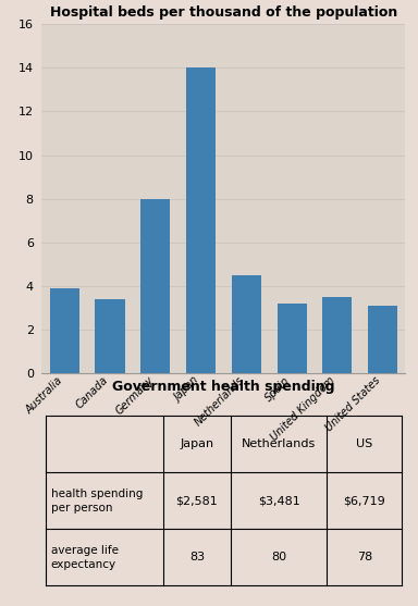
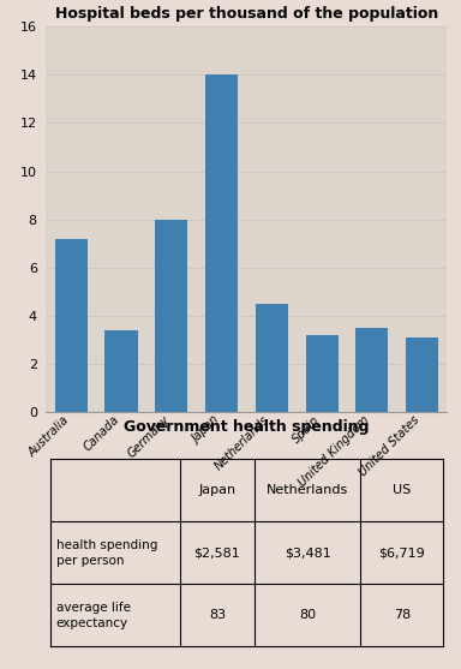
Australia: 3.9 -> 7.2
